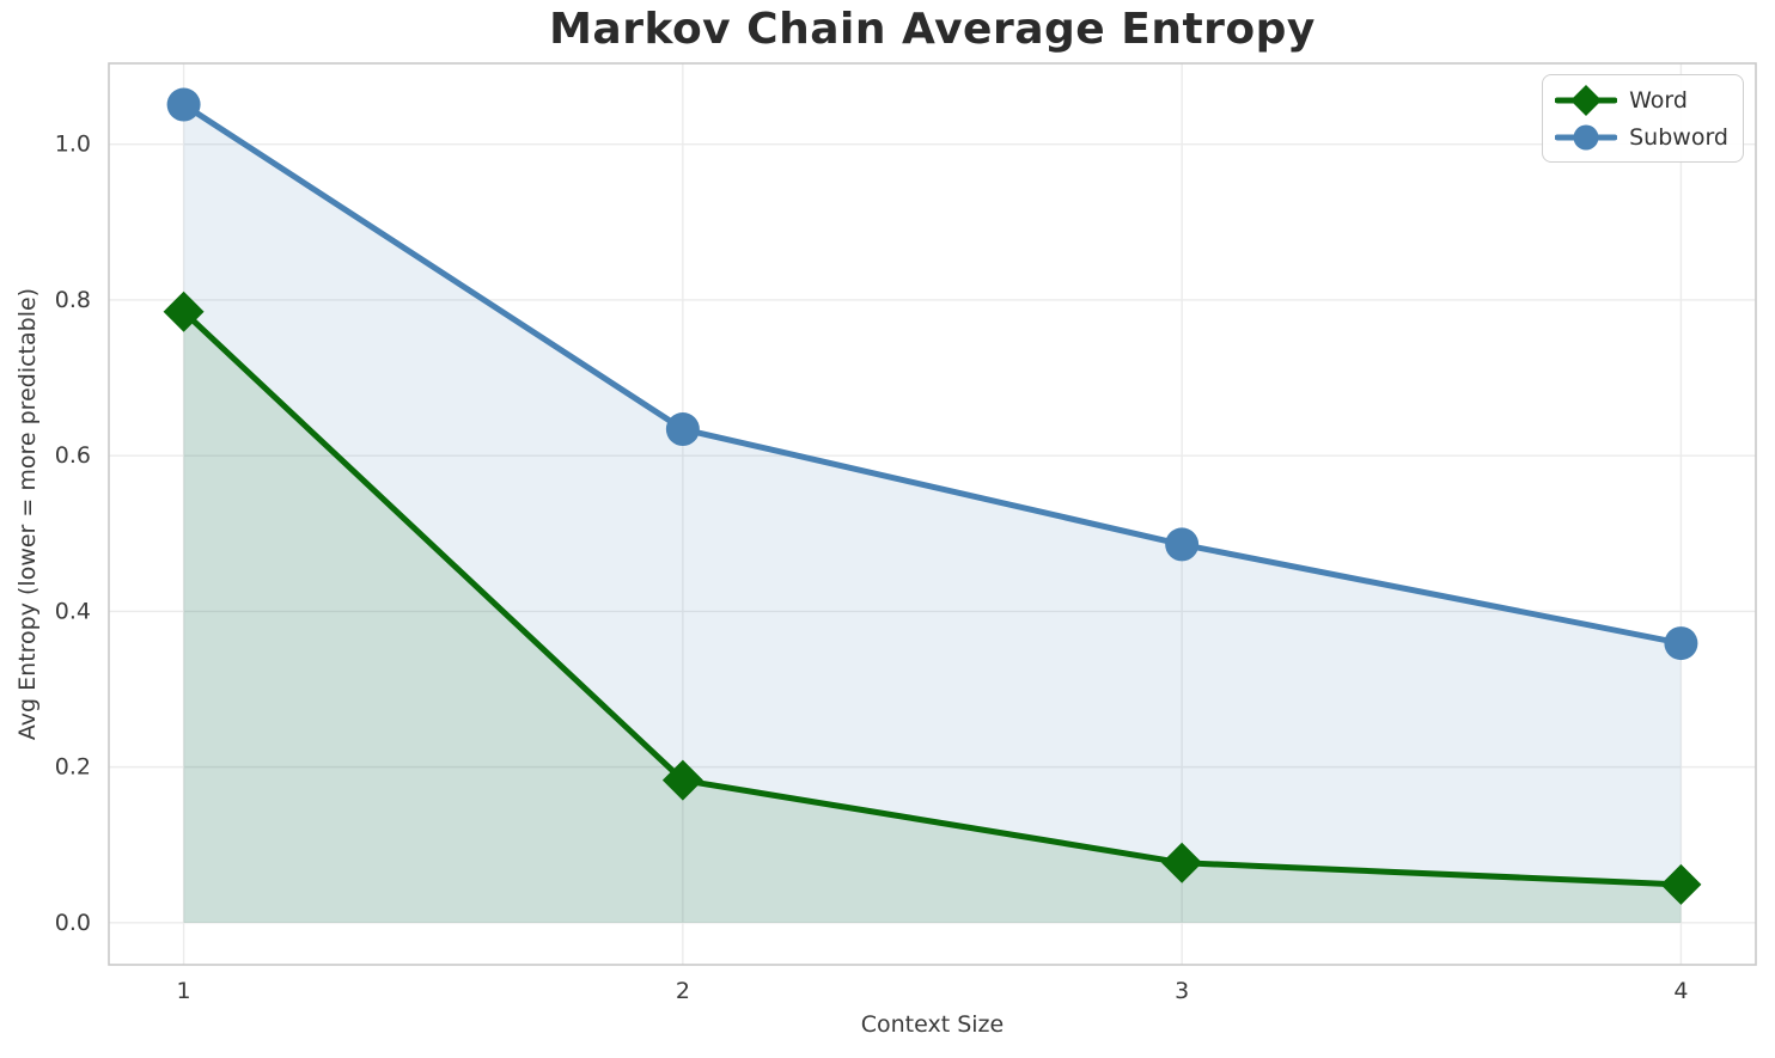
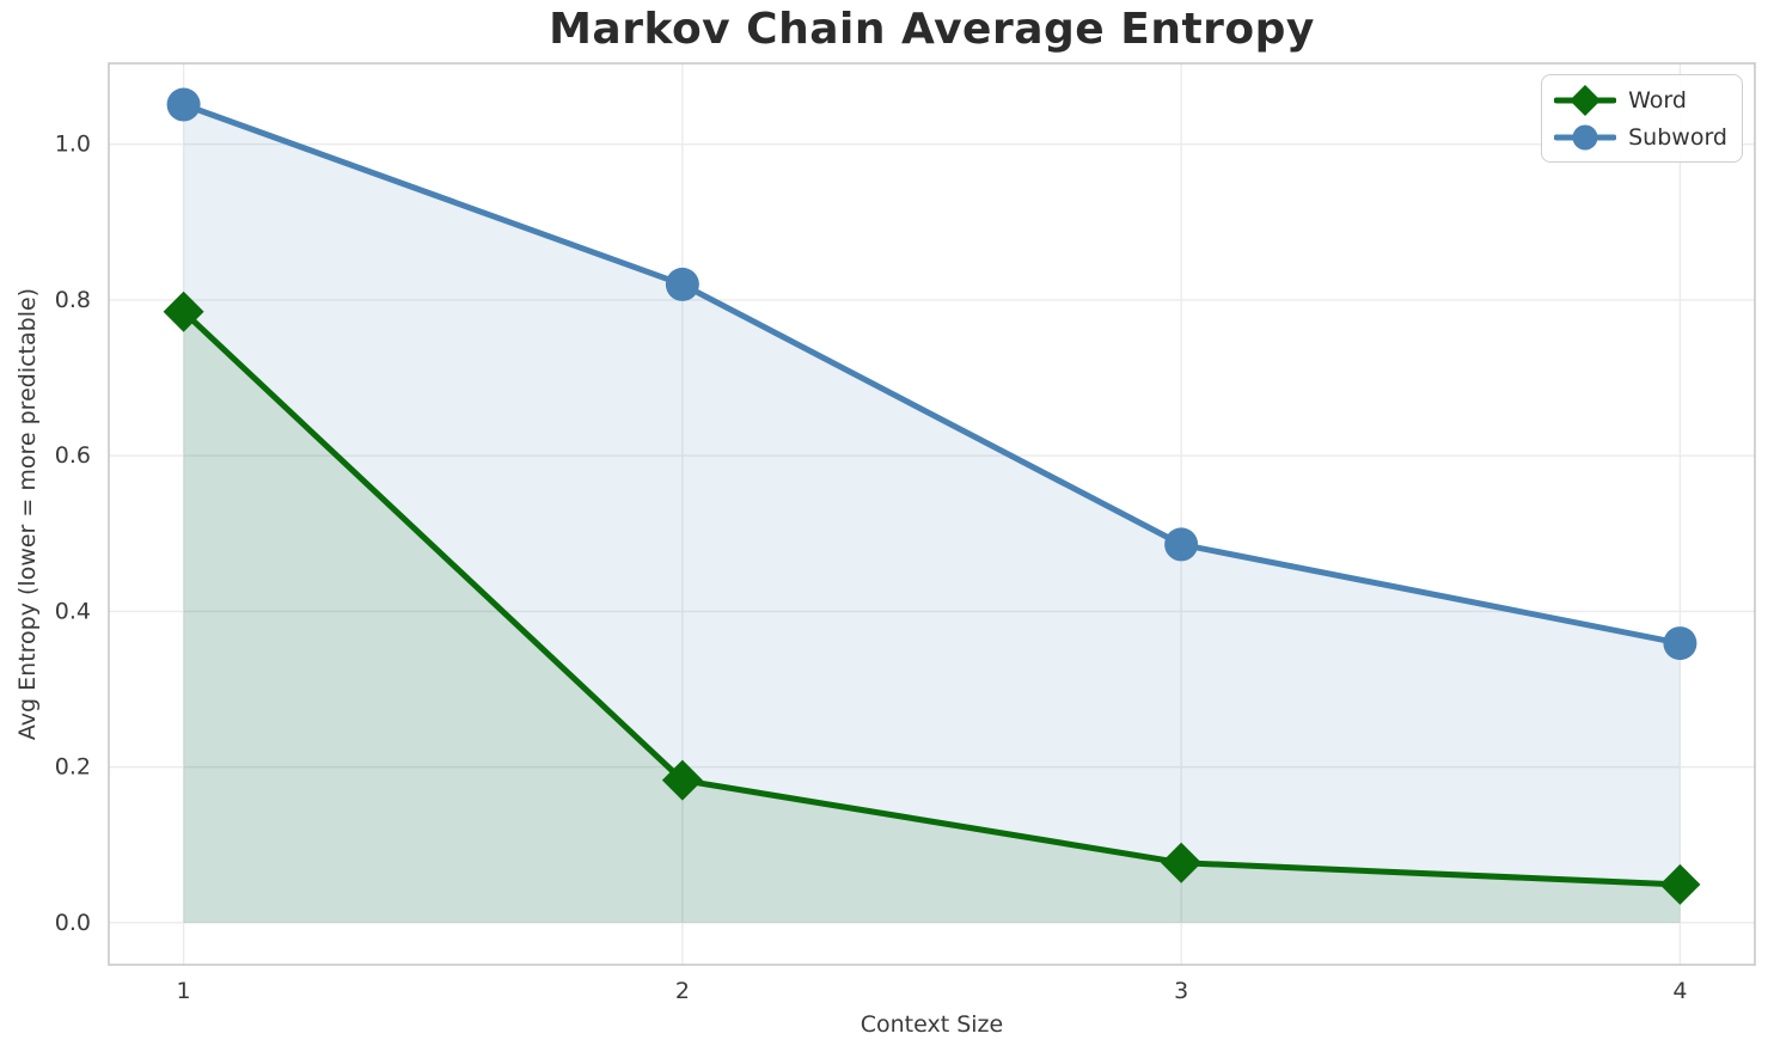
Subword/2: 0.63 -> 0.82
